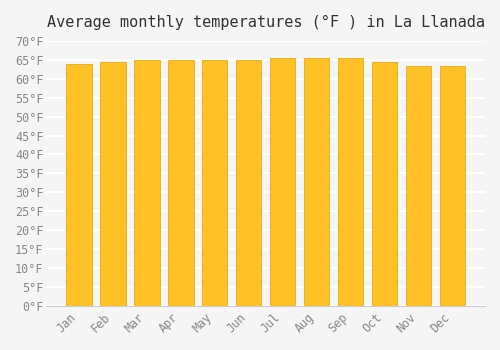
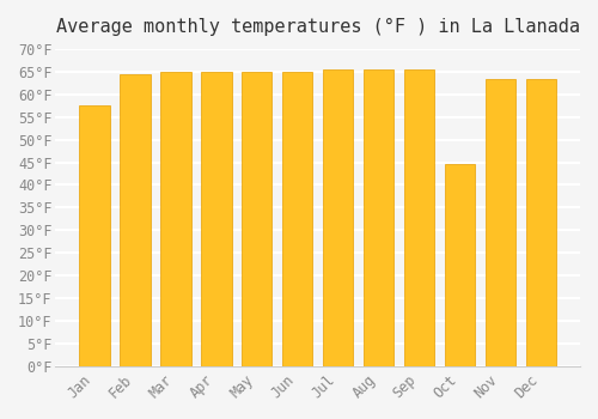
Jan: 64.0°F -> 57.5°F
Oct: 64.5°F -> 44.5°F
